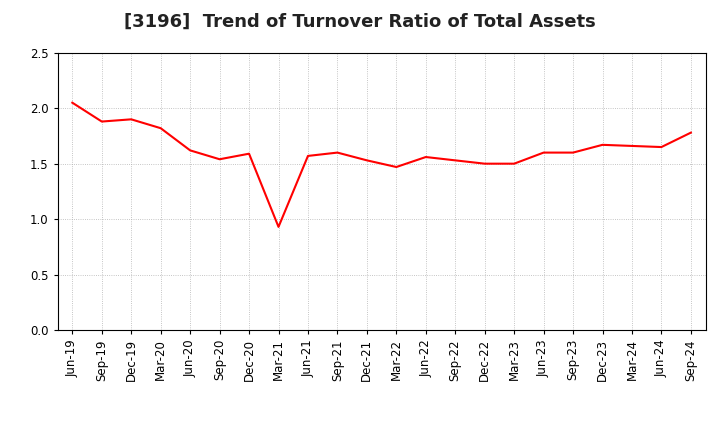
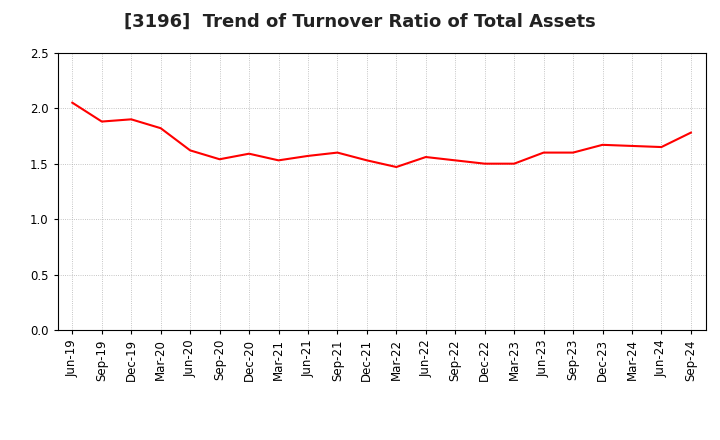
Mar-21: 0.93 -> 1.53
